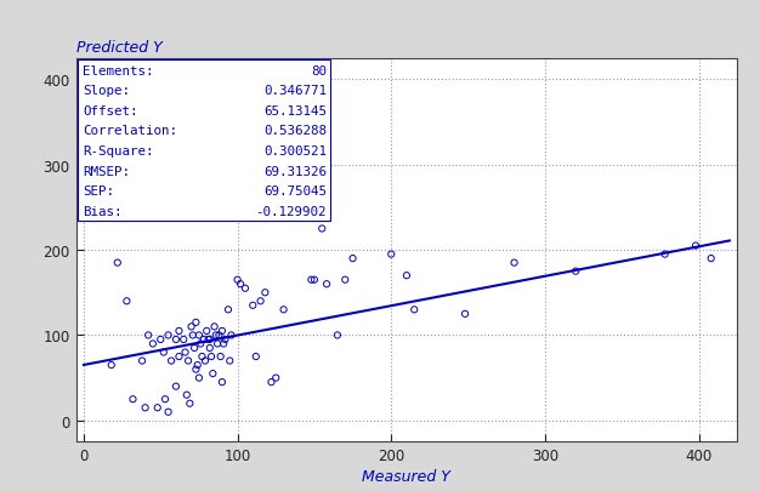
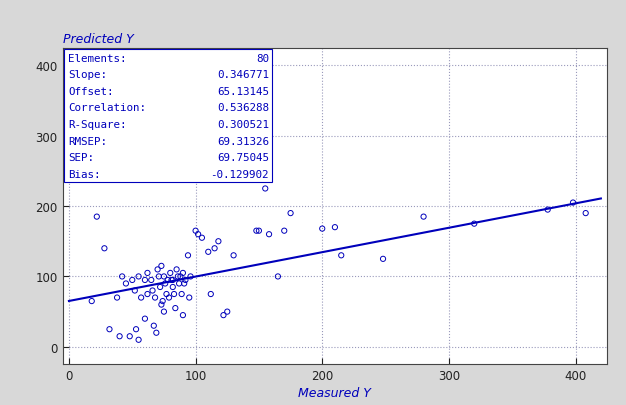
200: 195 -> 168
